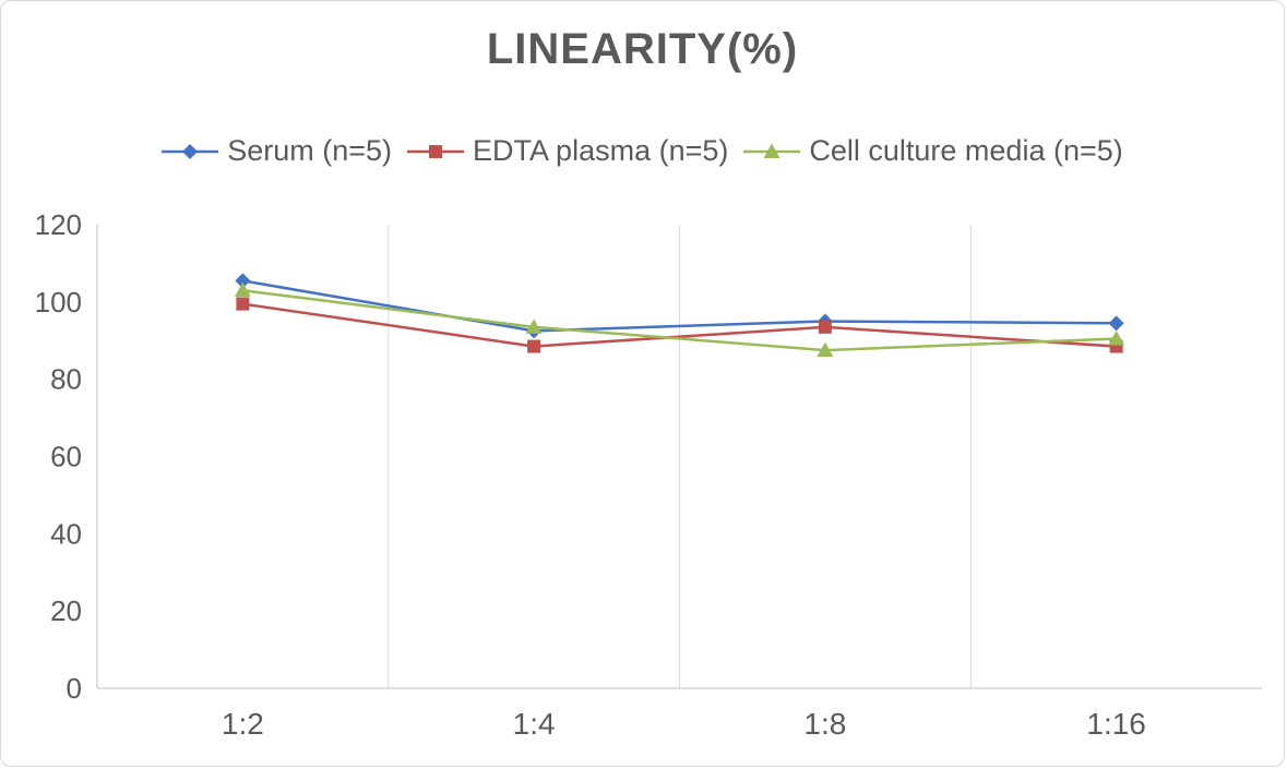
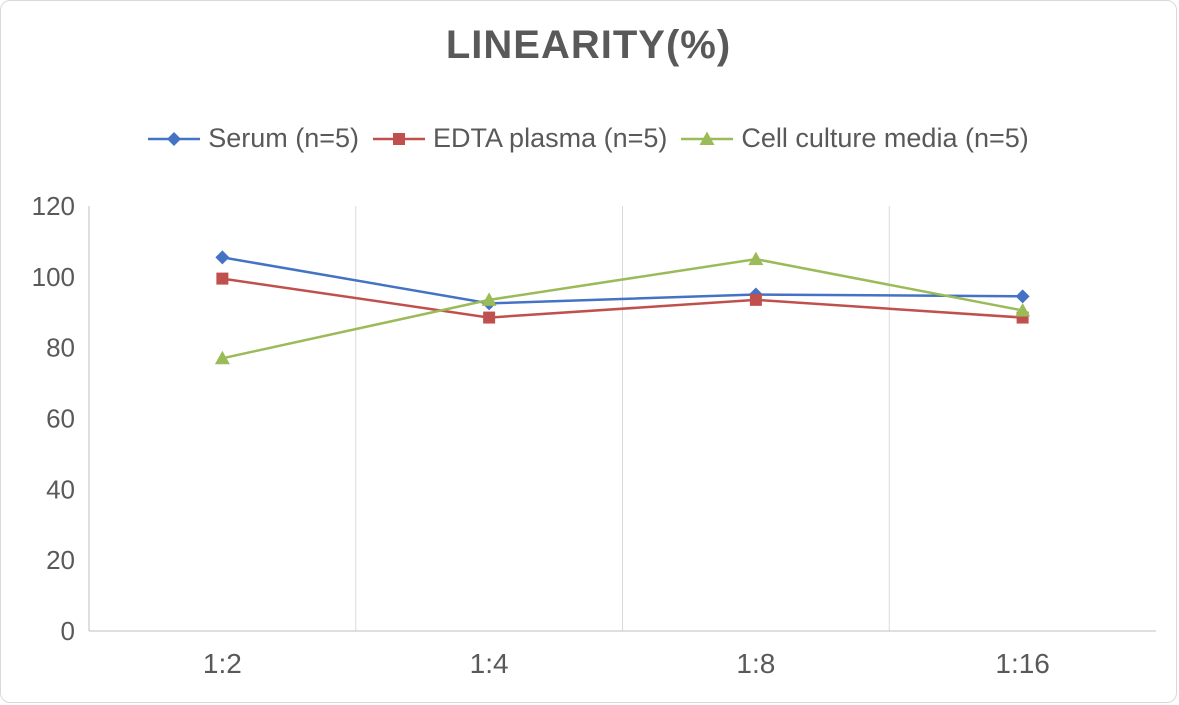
Cell culture media (n=5)/1:2: 103 -> 77
Cell culture media (n=5)/1:8: 88 -> 105
